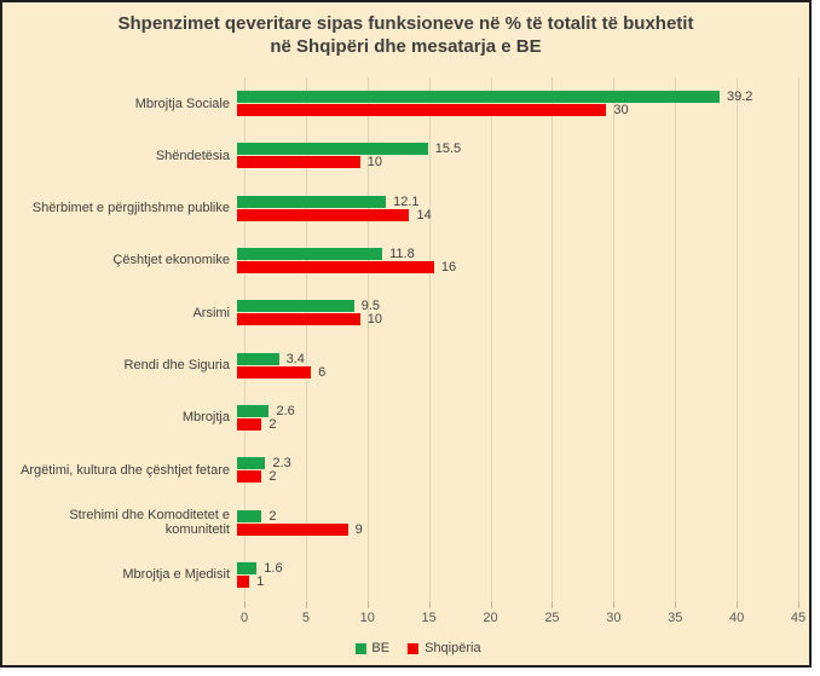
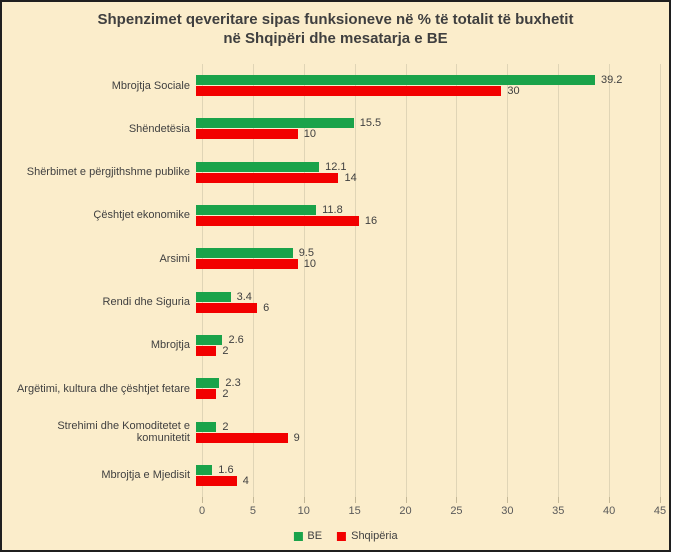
Shqipëria/Mbrojtja e Mjedisit: 1 -> 4
